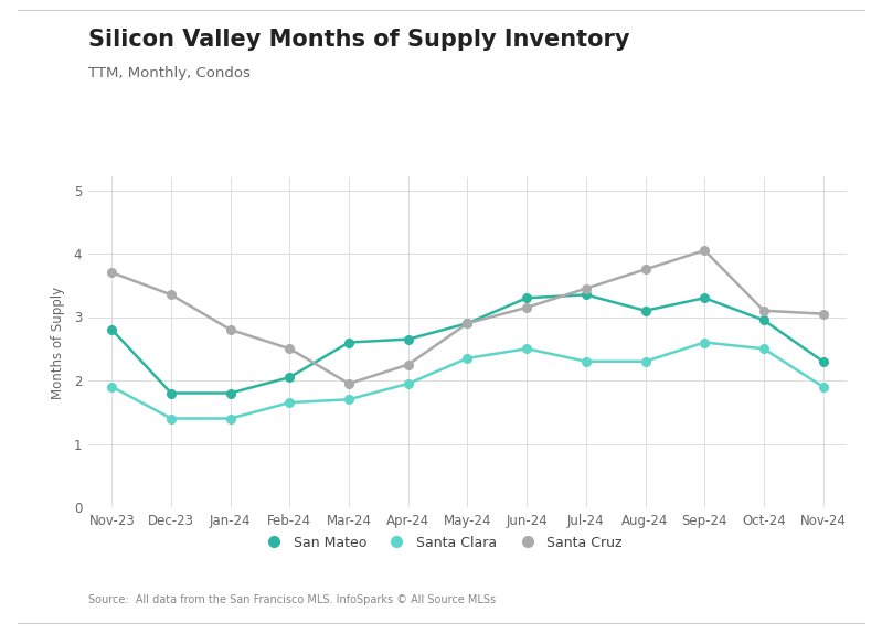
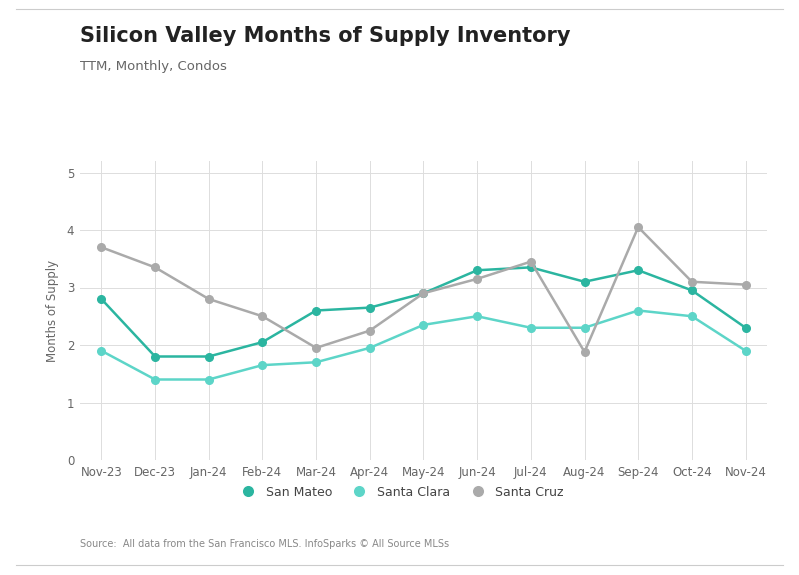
Santa Cruz/Aug-24: 3.75 -> 1.88
